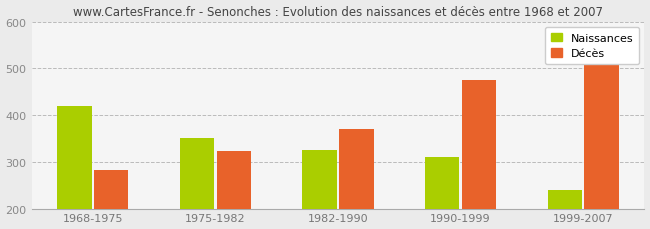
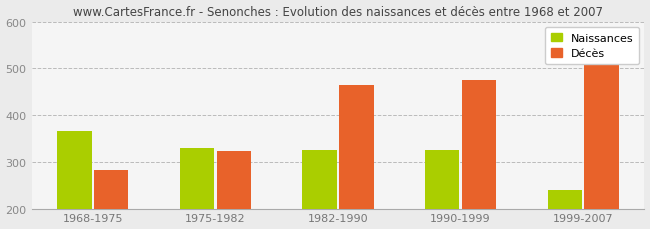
Naissances/1968-1975: 420 -> 365
Naissances/1975-1982: 350 -> 330
Décès/1982-1990: 370 -> 465
Naissances/1990-1999: 310 -> 325
